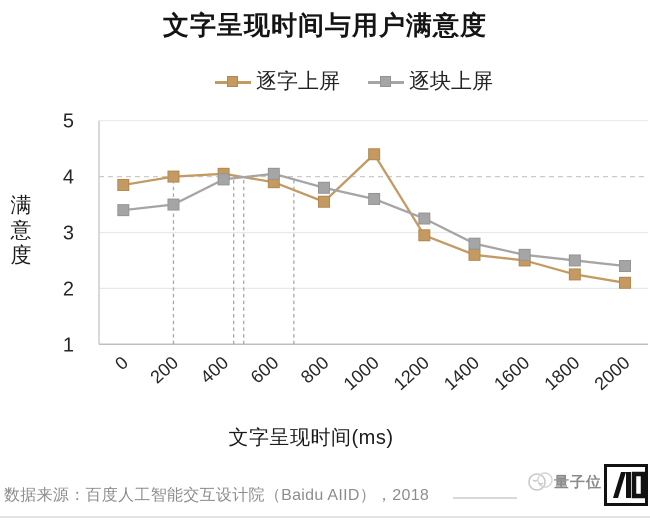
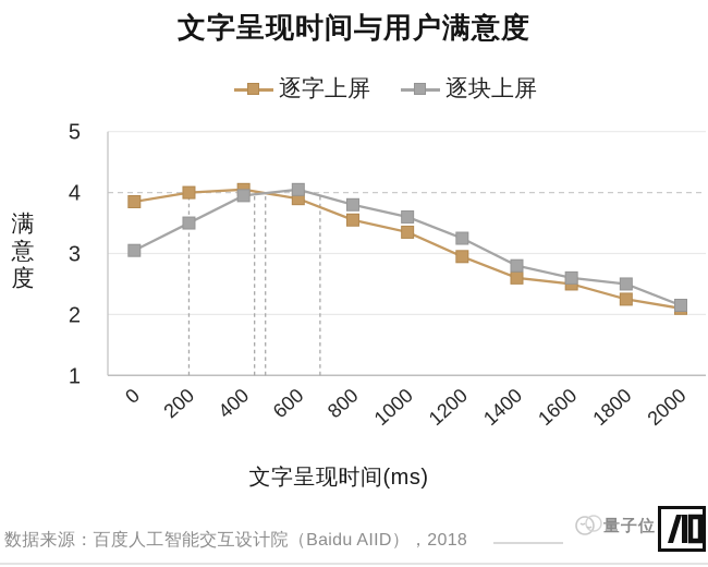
逐块上屏/0: 3.4 -> 3.0
逐字上屏/1000: 4.4 -> 3.4
逐块上屏/2000: 2.4 -> 2.1
